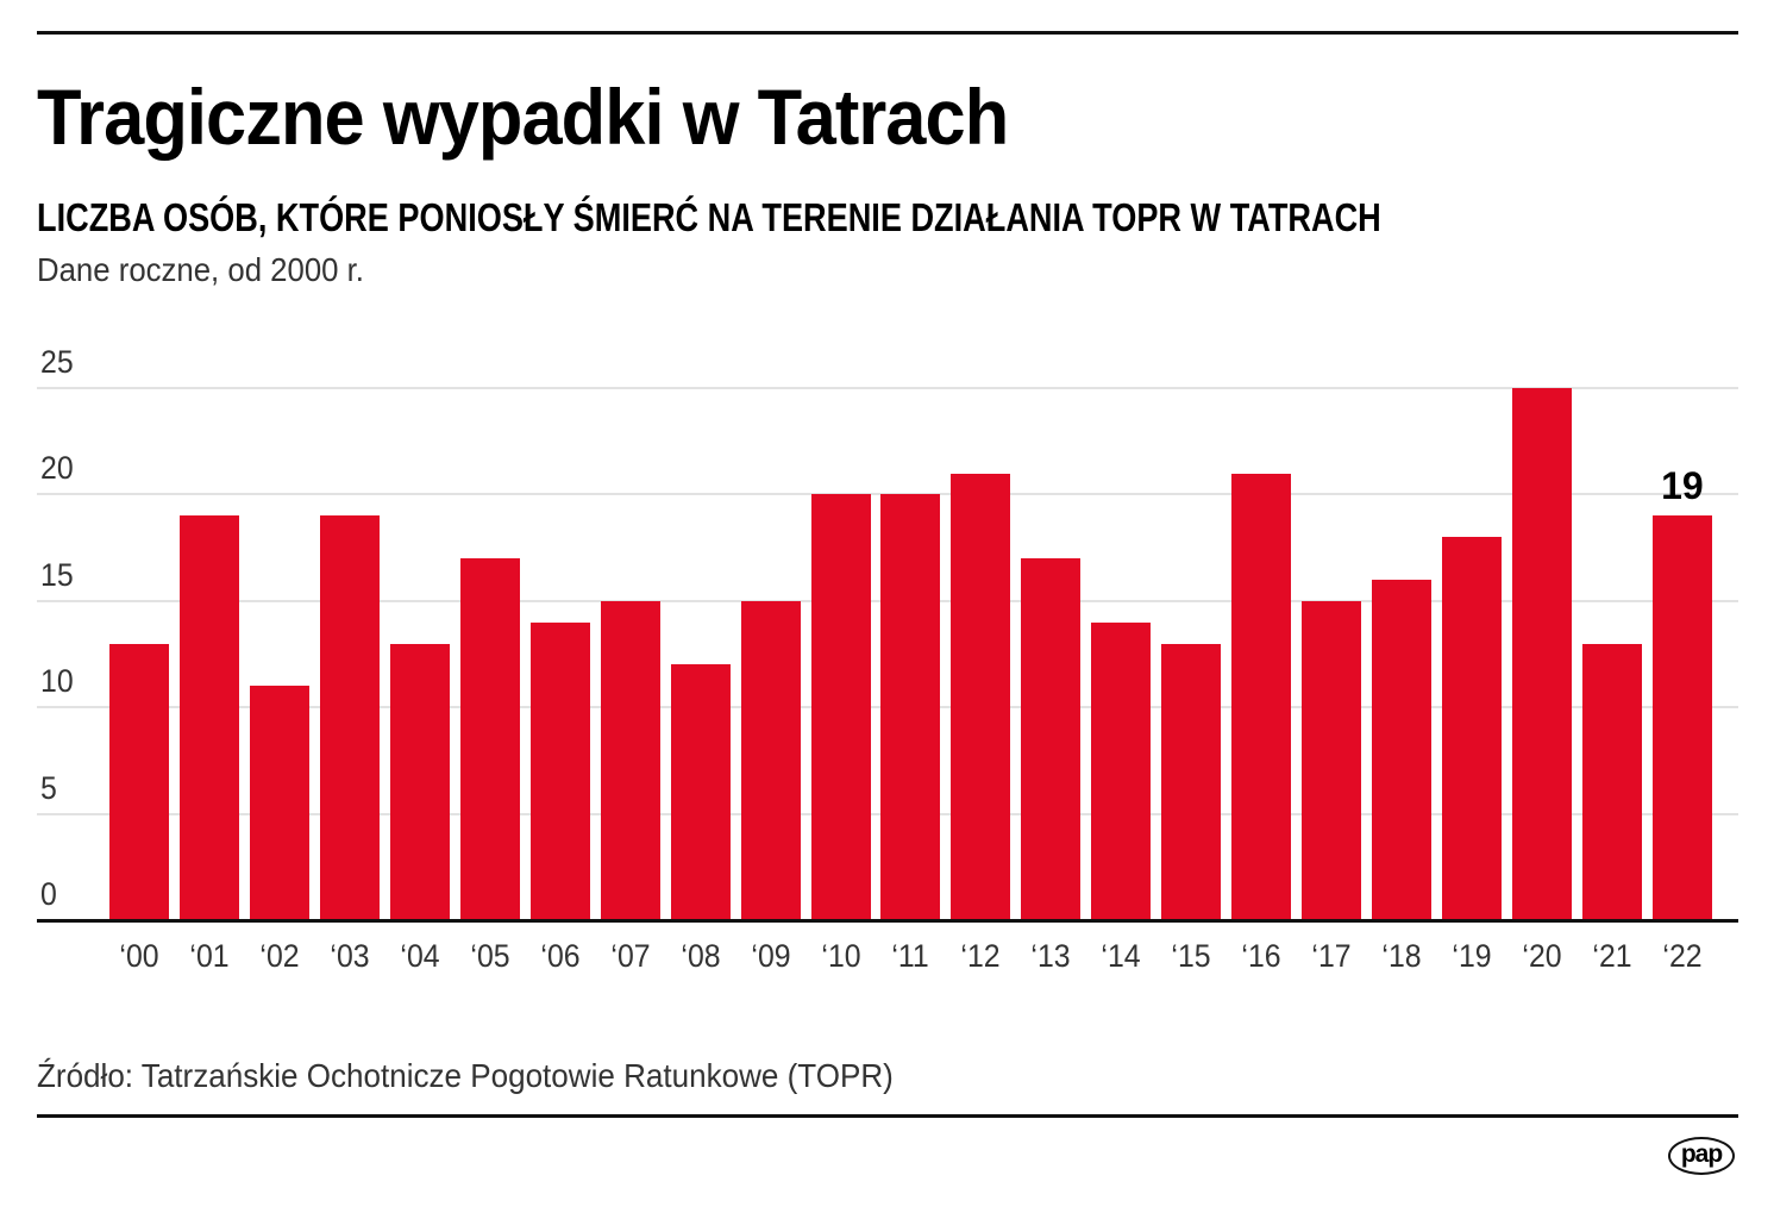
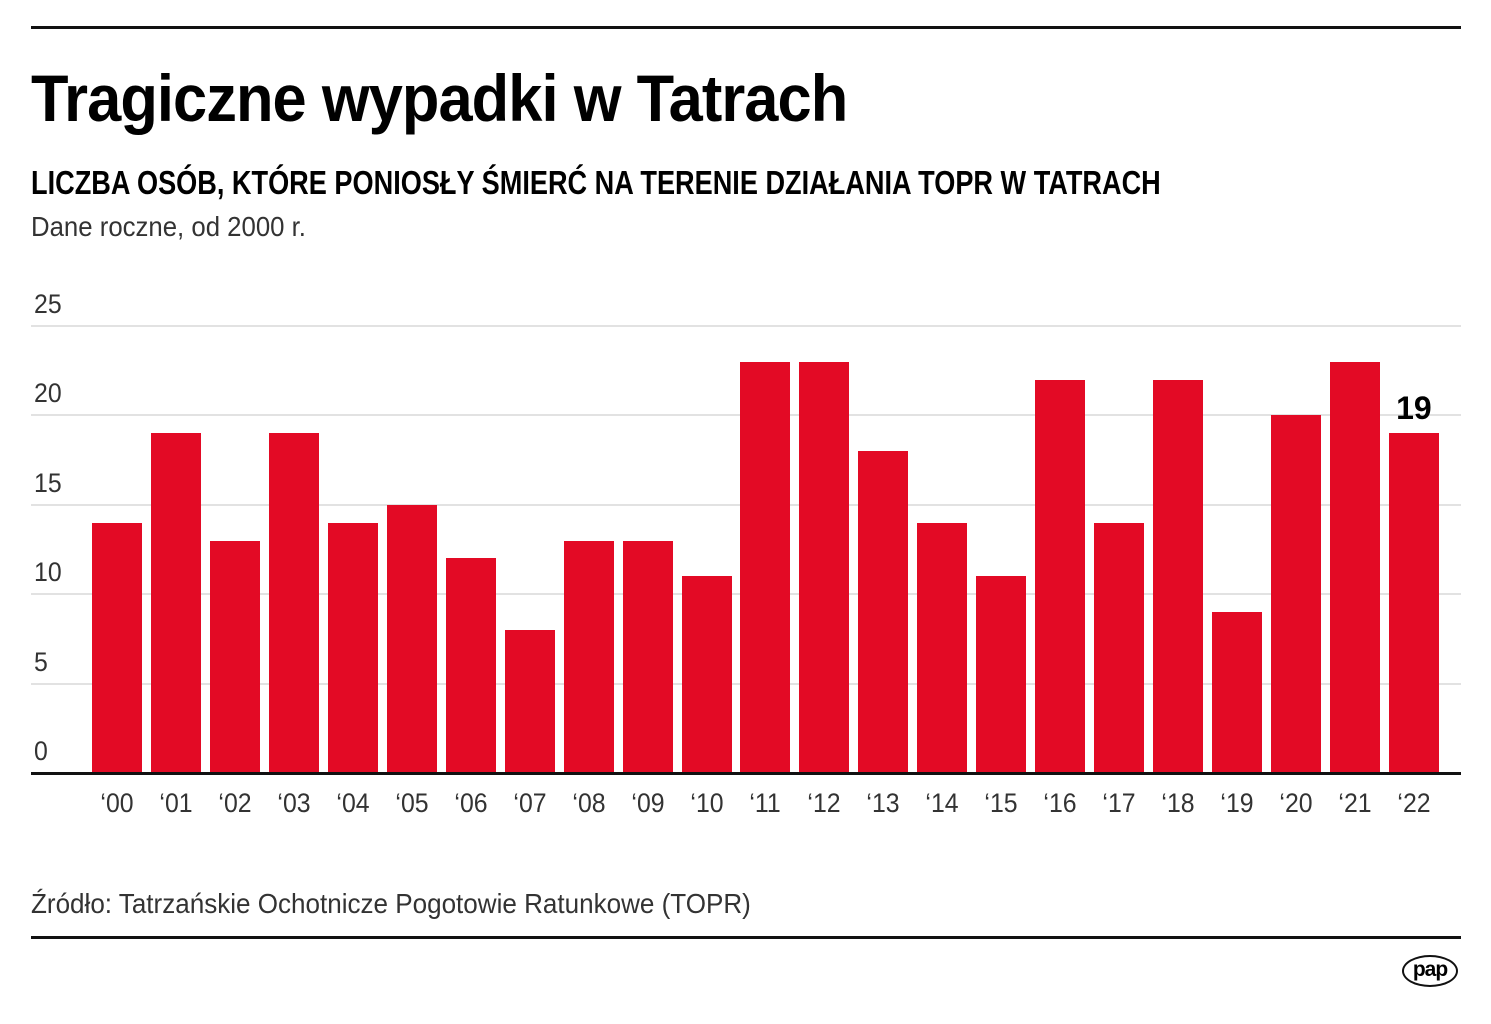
‘00: 13 -> 14
‘02: 11 -> 13
‘04: 13 -> 14
‘05: 17 -> 15
‘06: 14 -> 12
‘07: 15 -> 8
‘08: 12 -> 13
‘09: 15 -> 13
‘10: 20 -> 11
‘11: 20 -> 23
‘12: 21 -> 23
‘13: 17 -> 18
‘15: 13 -> 11
‘16: 21 -> 22
‘17: 15 -> 14
‘18: 16 -> 22
‘19: 18 -> 9
‘20: 25 -> 20
‘21: 13 -> 23
